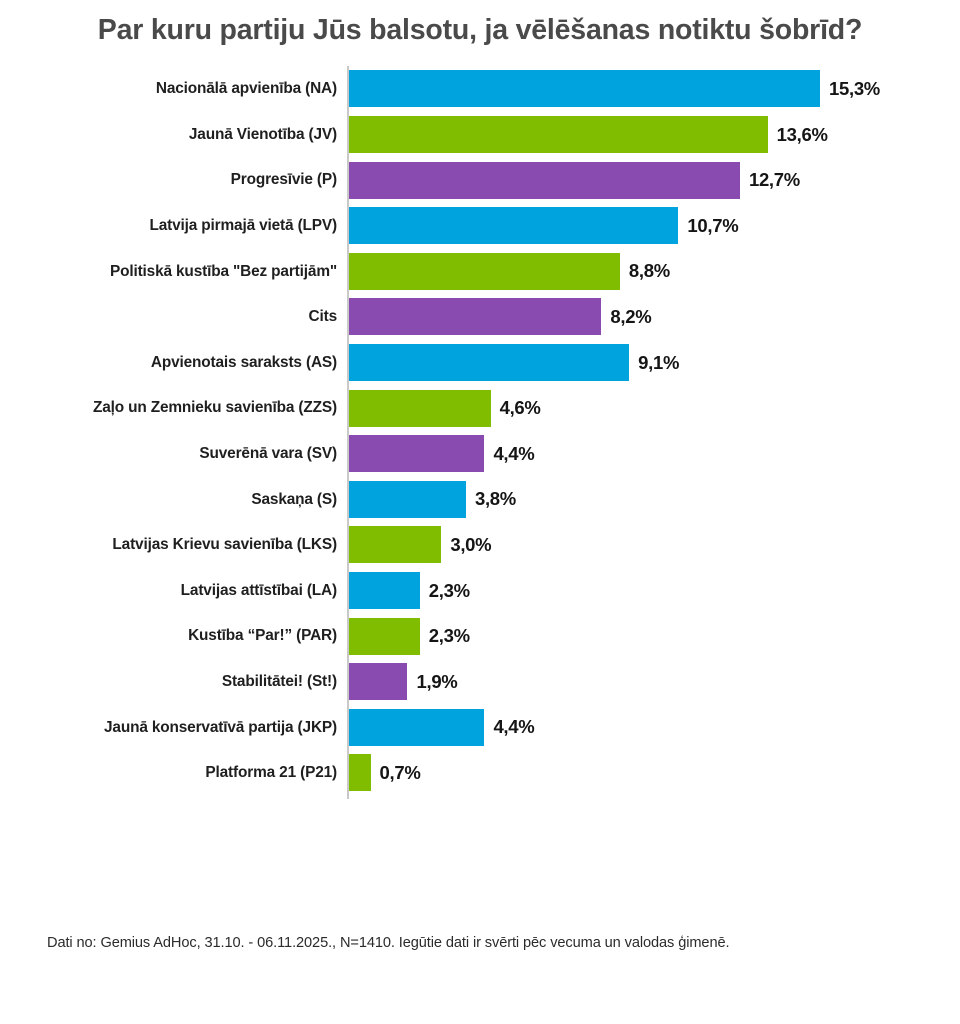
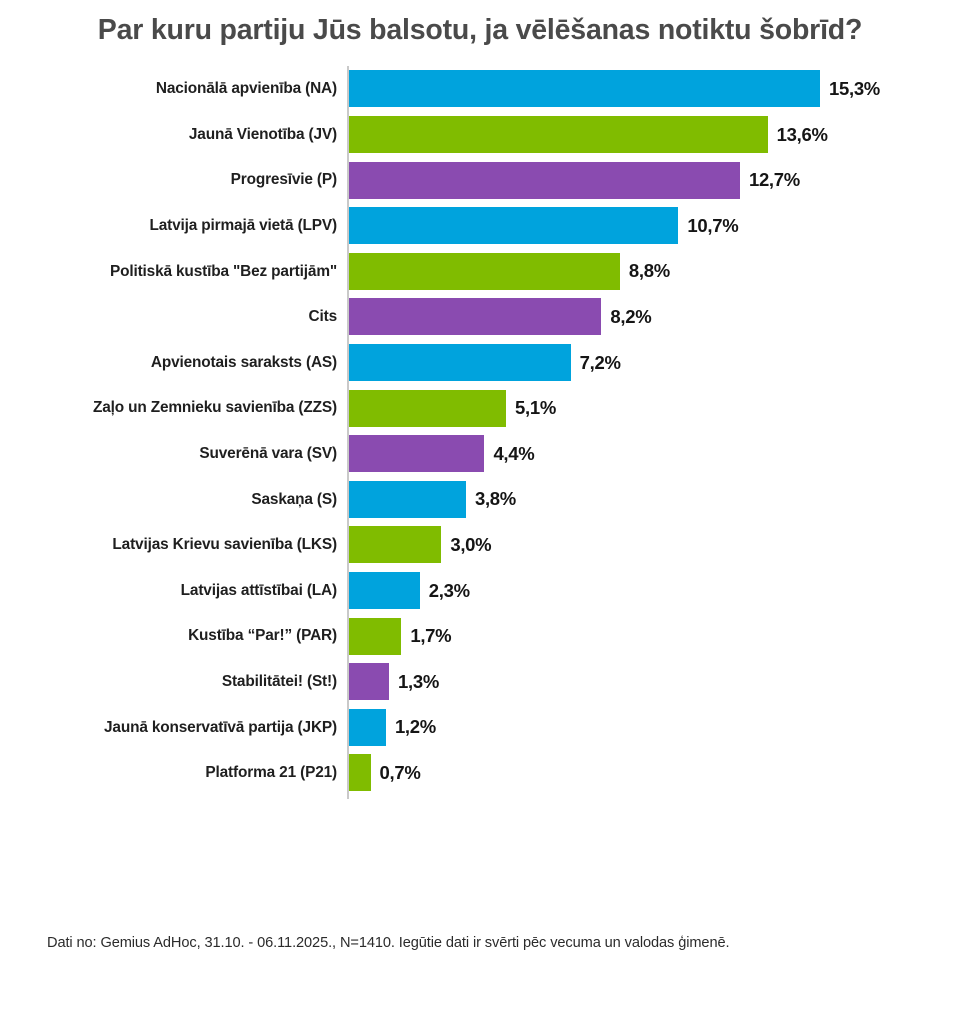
Apvienotais saraksts (AS): 9,1% -> 7,2%
Zaļo un Zemnieku savienība (ZZS): 4,6% -> 5,1%
Kustība “Par!” (PAR): 2,3% -> 1,7%
Stabilitātei! (St!): 1,9% -> 1,3%
Jaunā konservatīvā partija (JKP): 4,4% -> 1,2%
